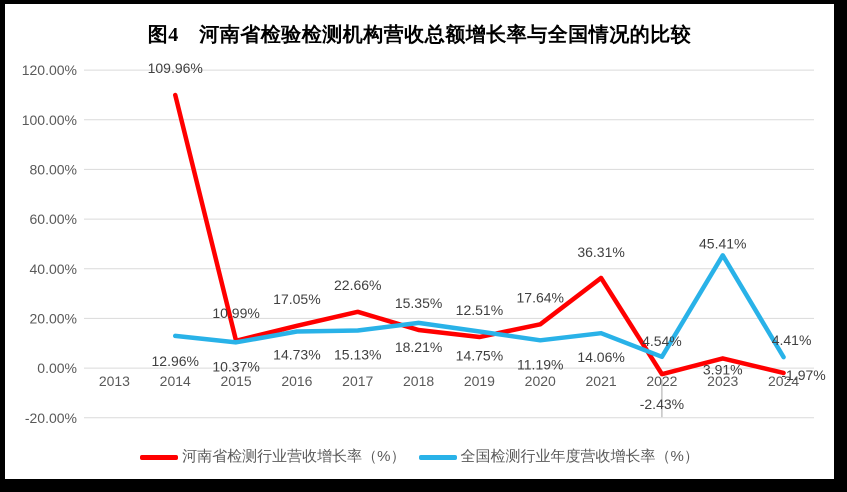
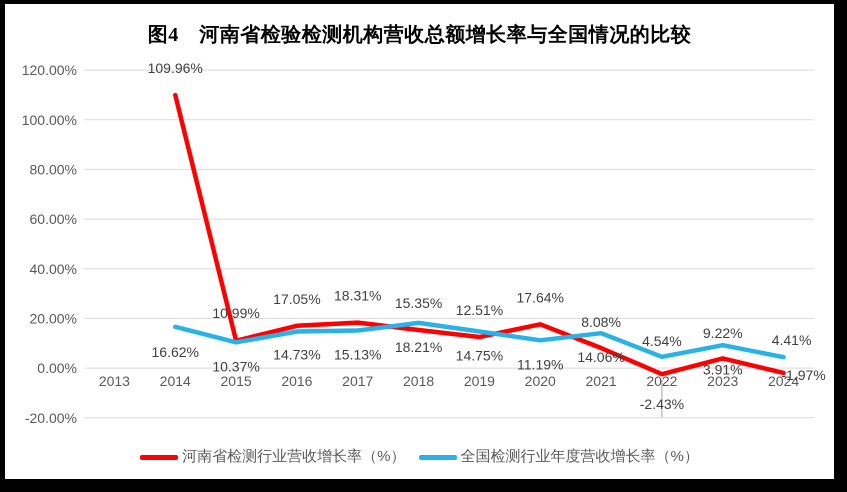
全国检测行业年度营收增长率（%）/2014: 12.96% -> 16.62%
河南省检测行业营收增长率（%）/2017: 22.66% -> 18.31%
河南省检测行业营收增长率（%）/2021: 36.31% -> 8.08%
全国检测行业年度营收增长率（%）/2023: 45.41% -> 9.22%
